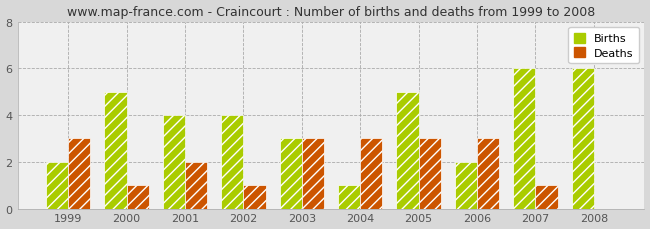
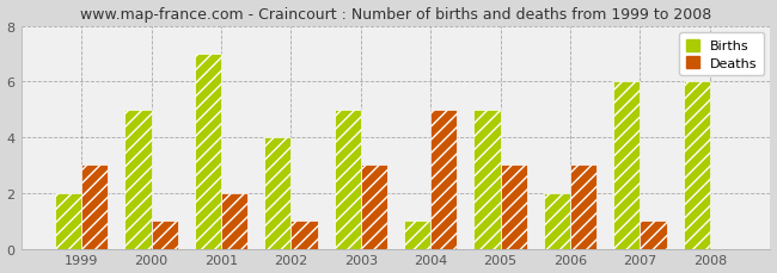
Births/2001: 4 -> 7
Births/2003: 3 -> 5
Deaths/2004: 3 -> 5
